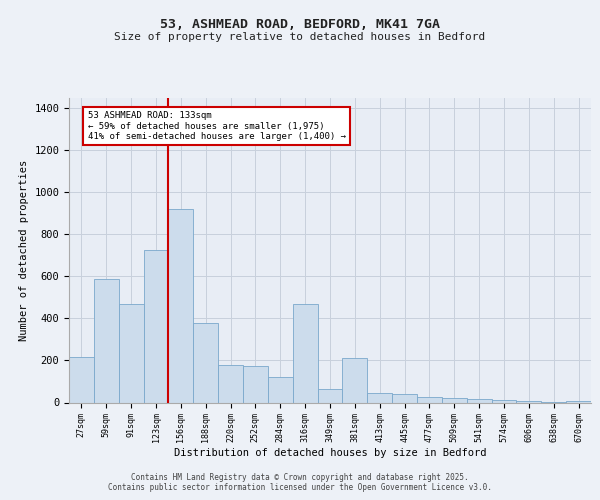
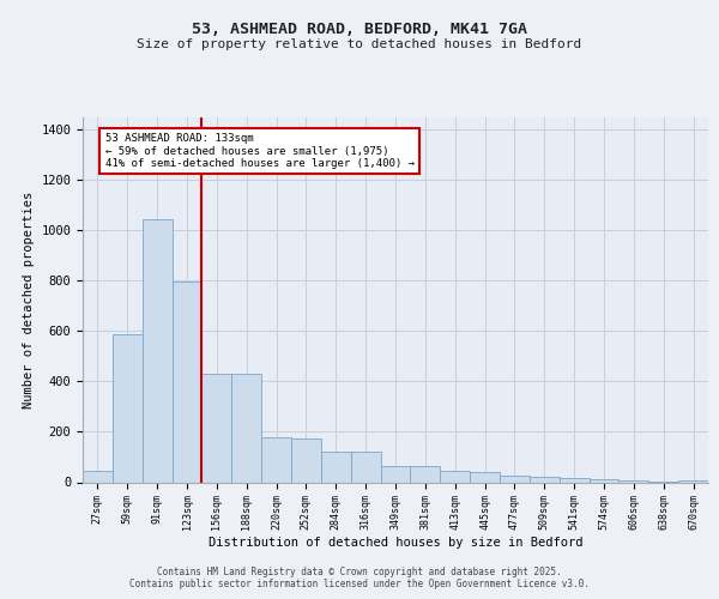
27sqm: 215 -> 45
91sqm: 470 -> 1045
123sqm: 725 -> 795
156sqm: 920 -> 430
188sqm: 380 -> 430
316sqm: 470 -> 120
381sqm: 210 -> 62
